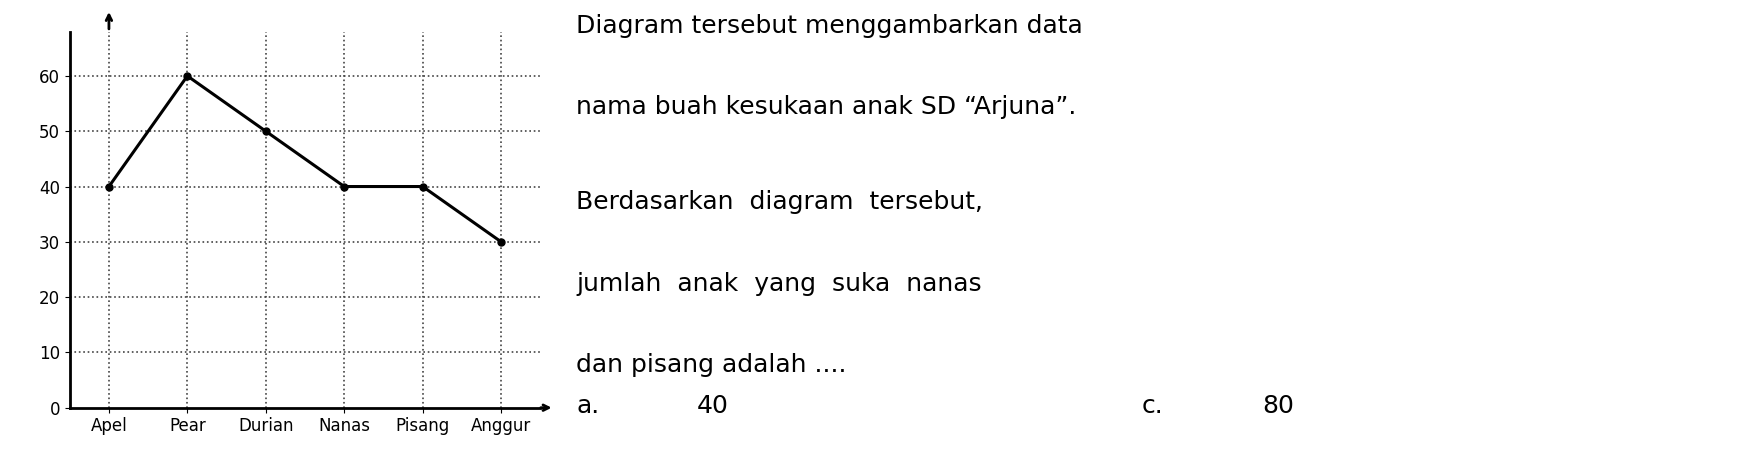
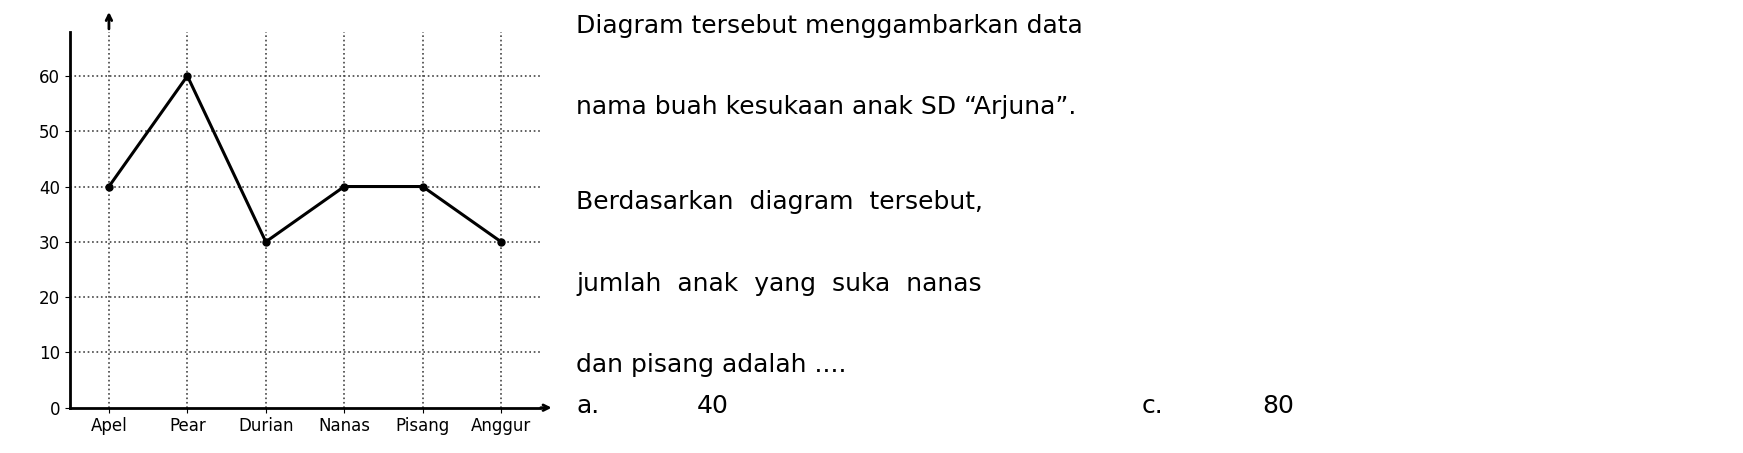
Durian: 50 -> 30
